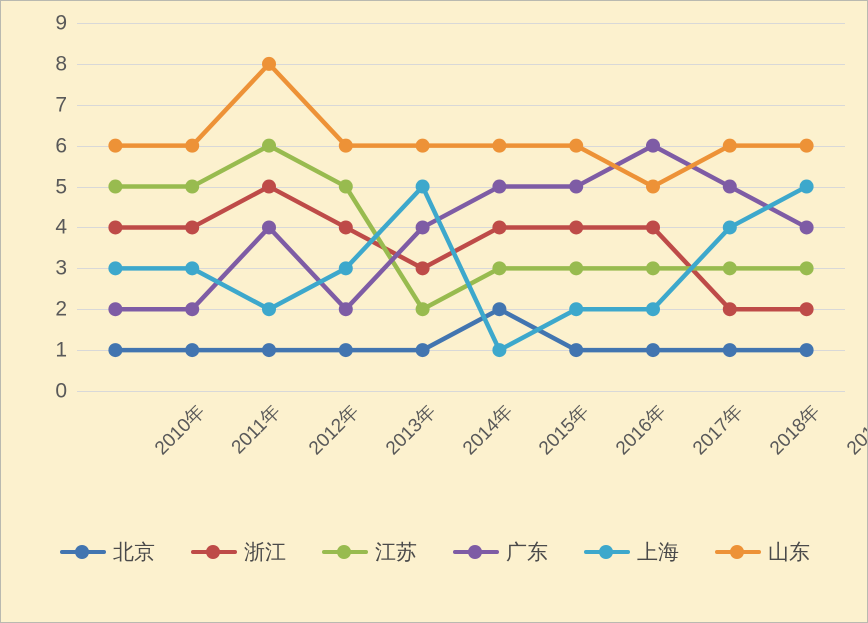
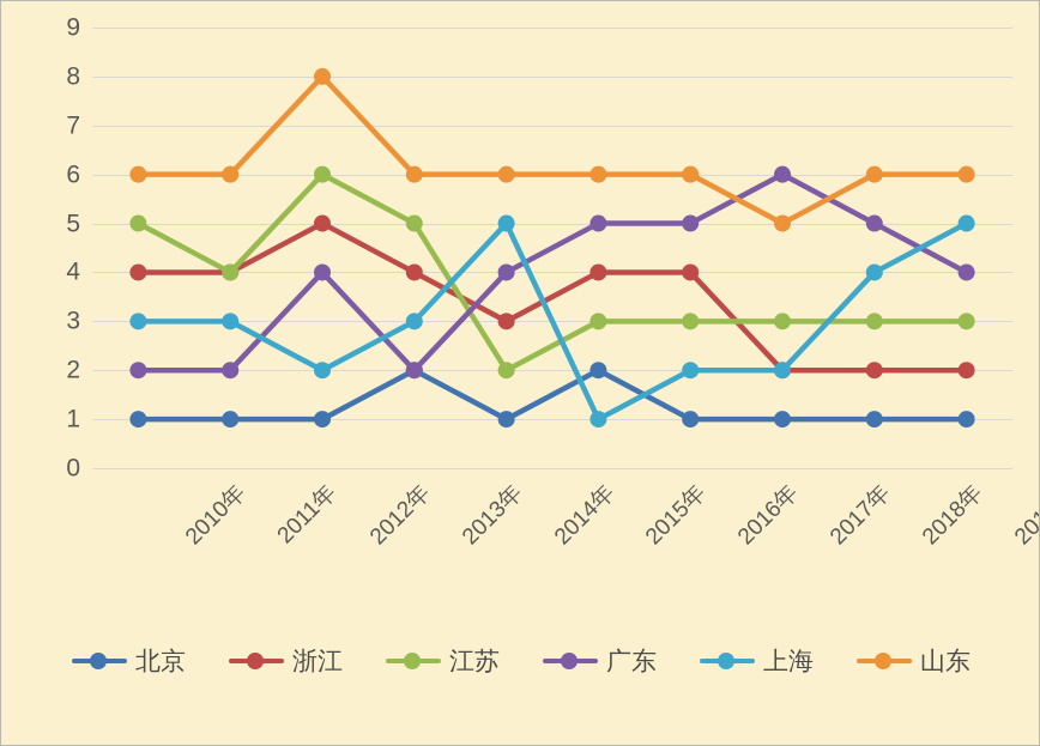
江苏/2011年: 5 -> 4
北京/2013年: 1 -> 2
浙江/2017年: 4 -> 2
